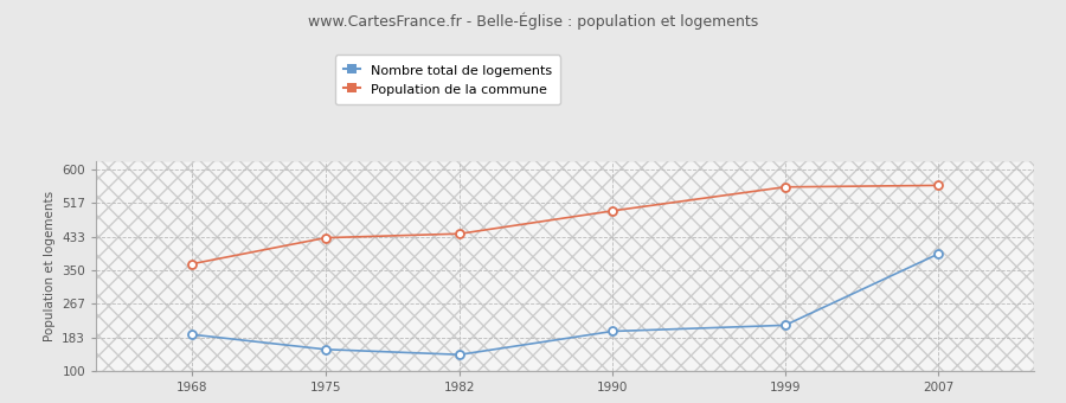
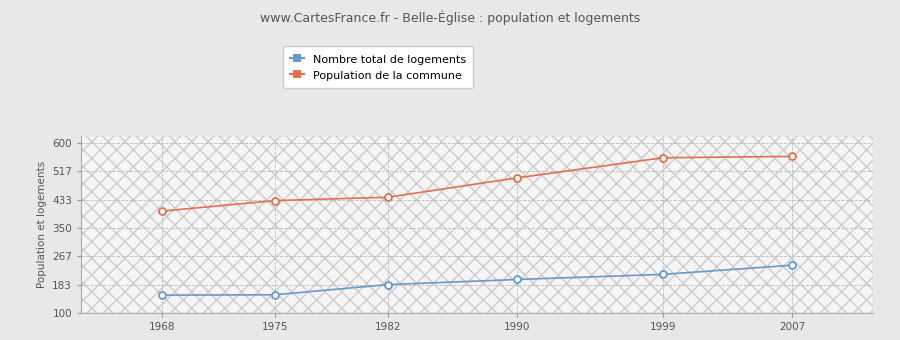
Nombre total de logements/1968: 190 -> 152
Population de la commune/1968: 365 -> 399
Nombre total de logements/1982: 140 -> 183
Nombre total de logements/2007: 390 -> 240
